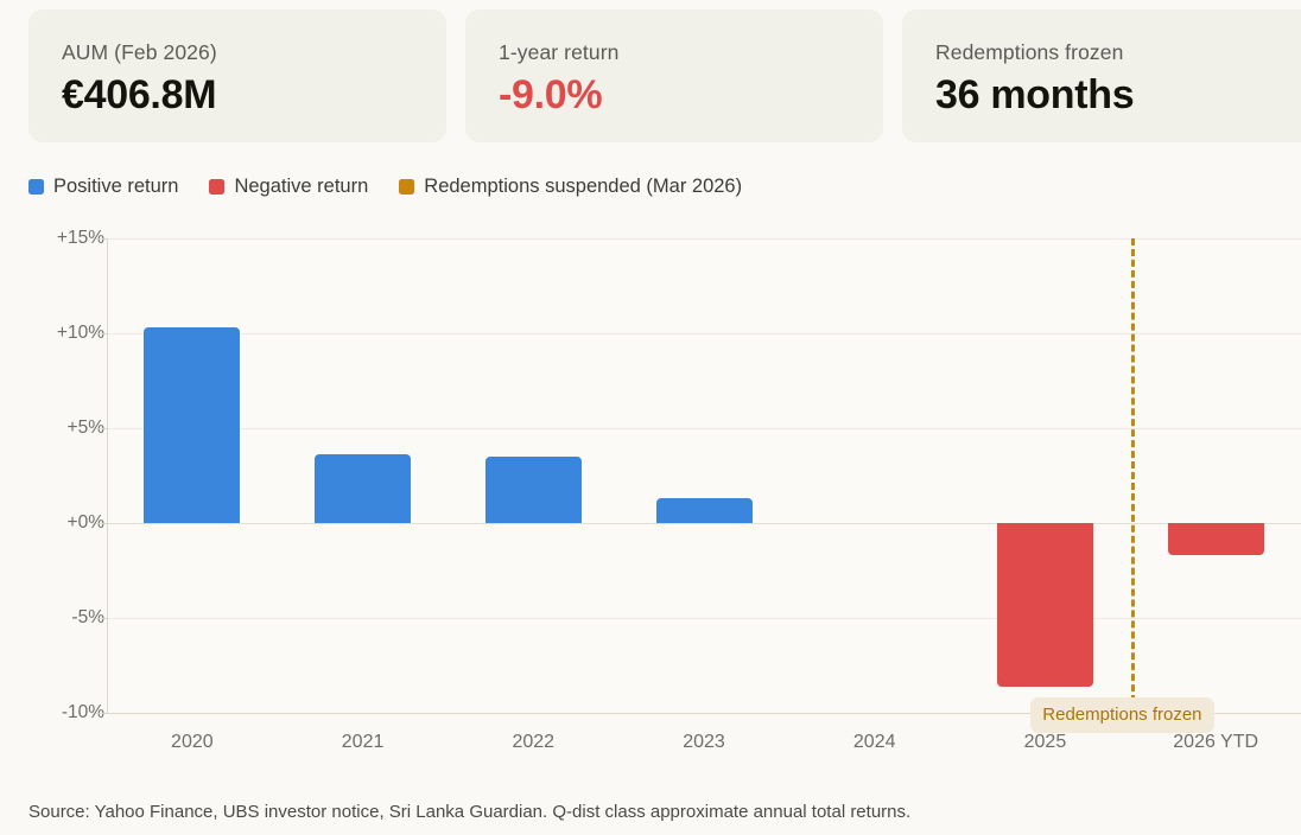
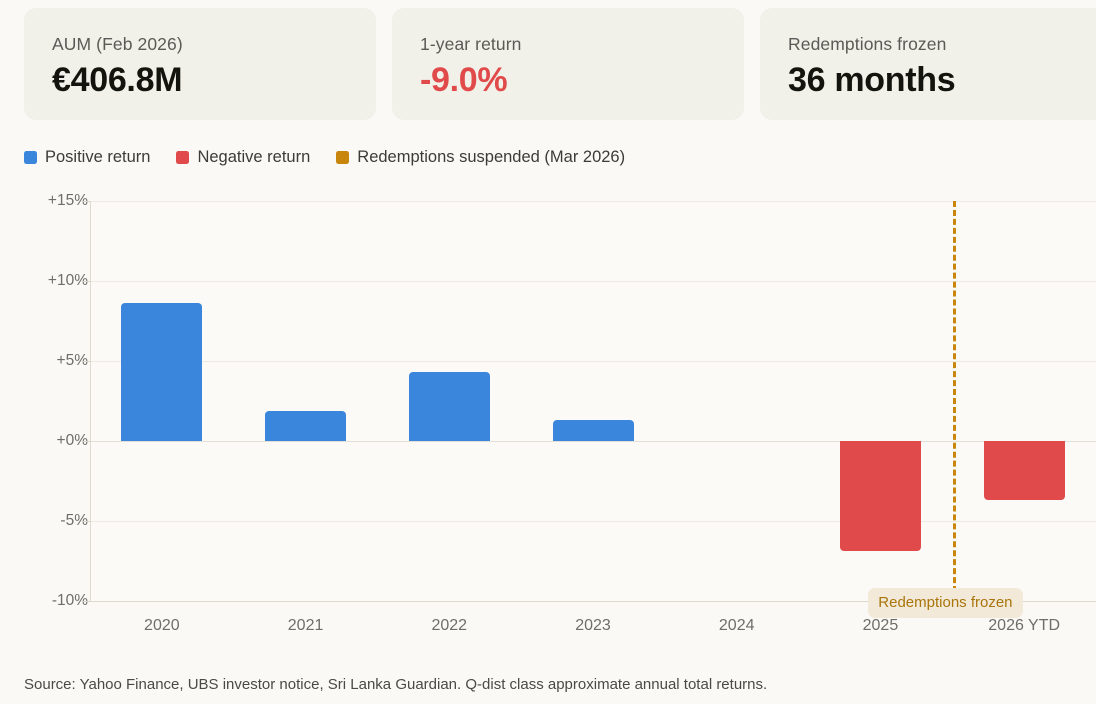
2020: 10.3% -> 8.6%
2021: 3.6% -> 1.9%
2022: 3.5% -> 4.3%
2025: -8.6% -> -6.9%
2026 YTD: -1.7% -> -3.7%
